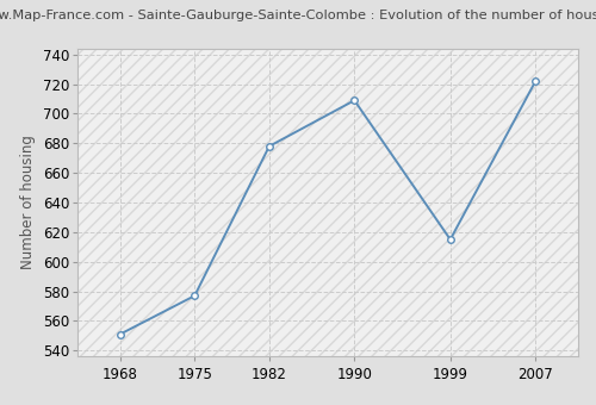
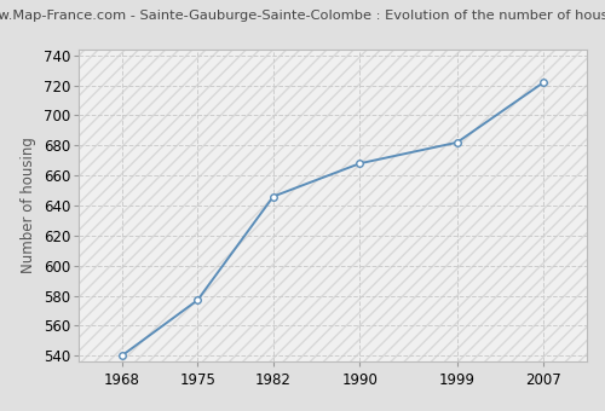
1968: 551 -> 540
1982: 678 -> 646
1990: 709 -> 668
1999: 615 -> 682
